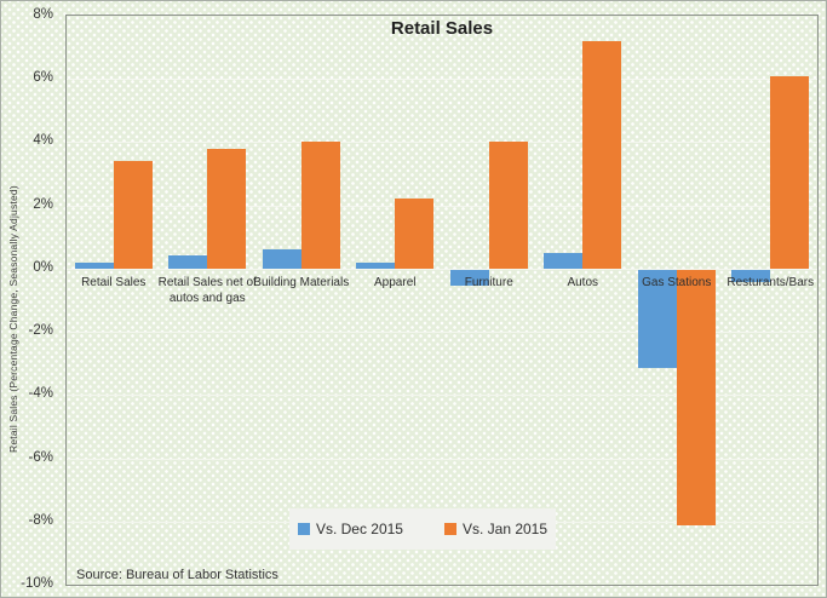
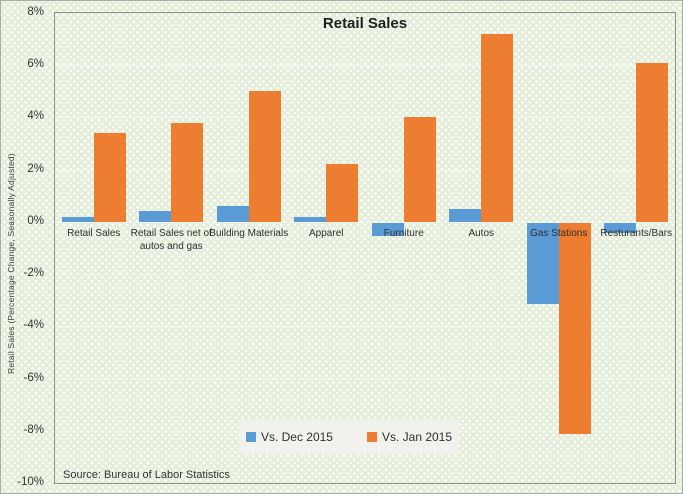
Vs. Jan 2015/Building Materials: 4.0% -> 5.0%
